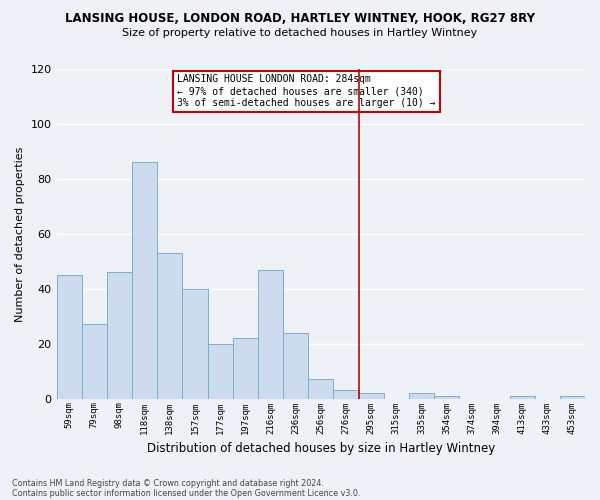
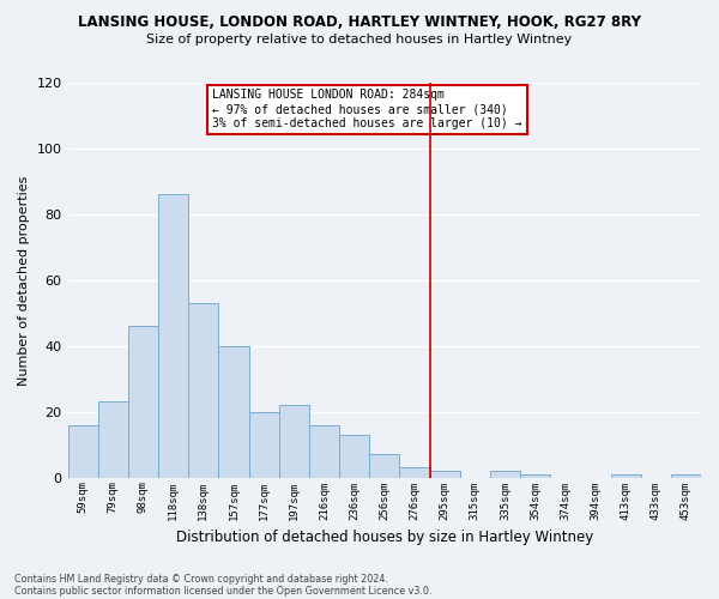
59sqm: 45 -> 16
79sqm: 27 -> 23
216sqm: 47 -> 16
236sqm: 24 -> 13
